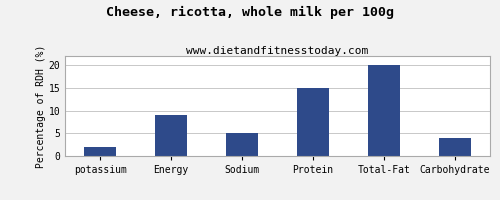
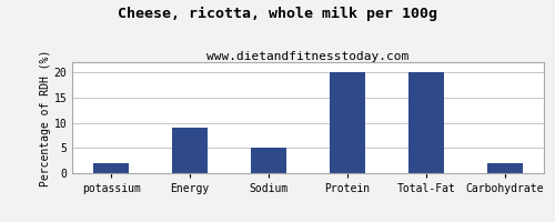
Protein: 15 -> 20
Carbohydrate: 4 -> 2
